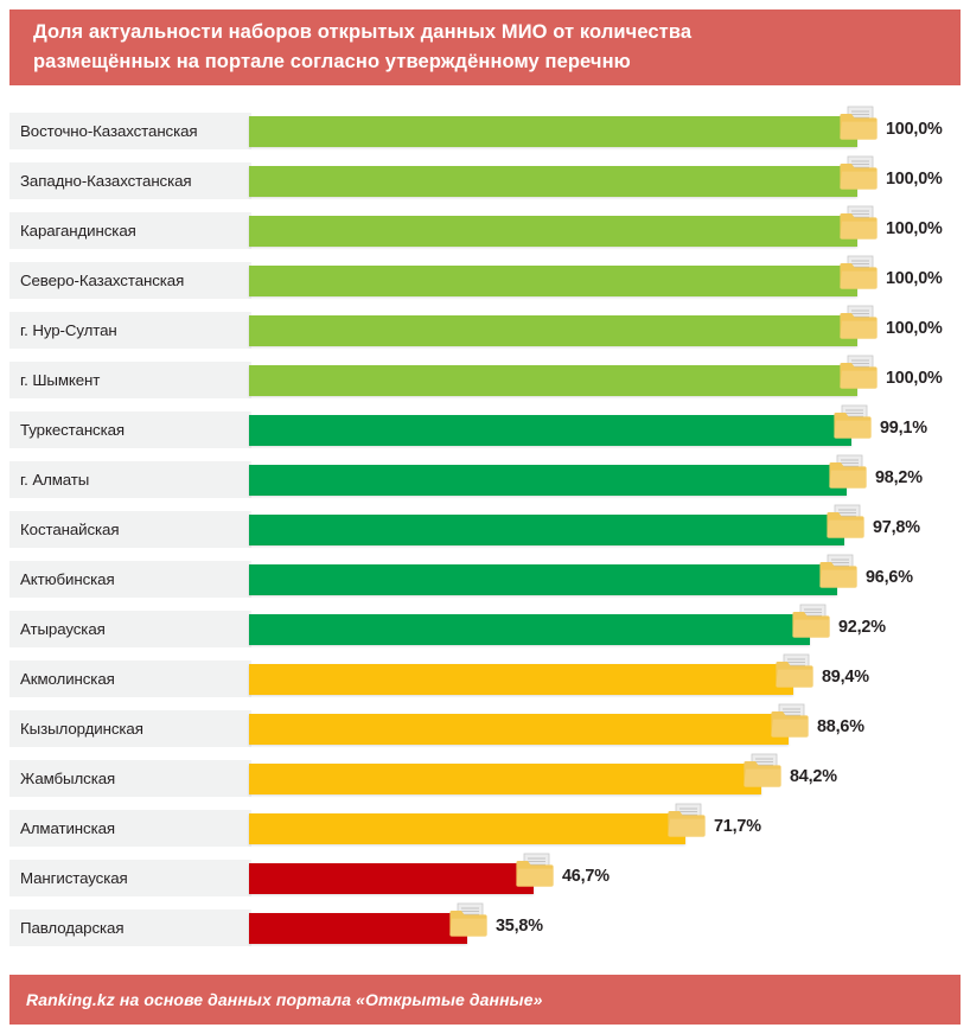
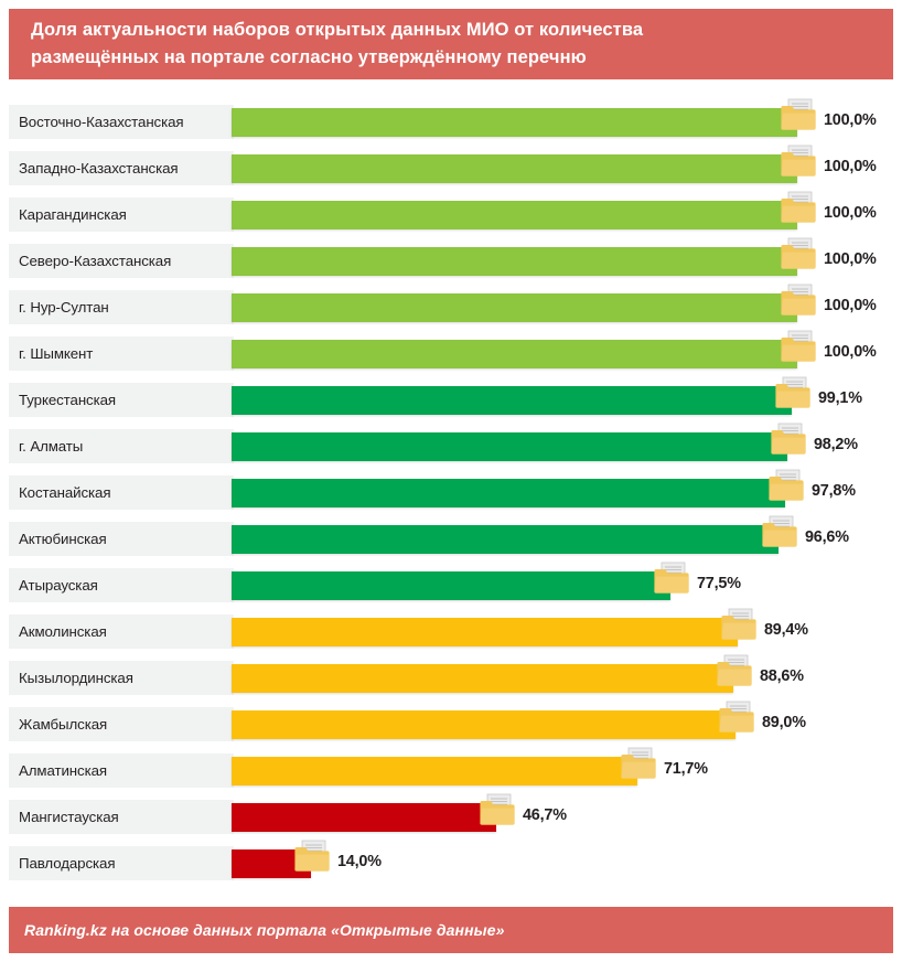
Атырауская: 92,2% -> 77,5%
Жамбылская: 84,2% -> 89,0%
Павлодарская: 35,8% -> 14,0%
